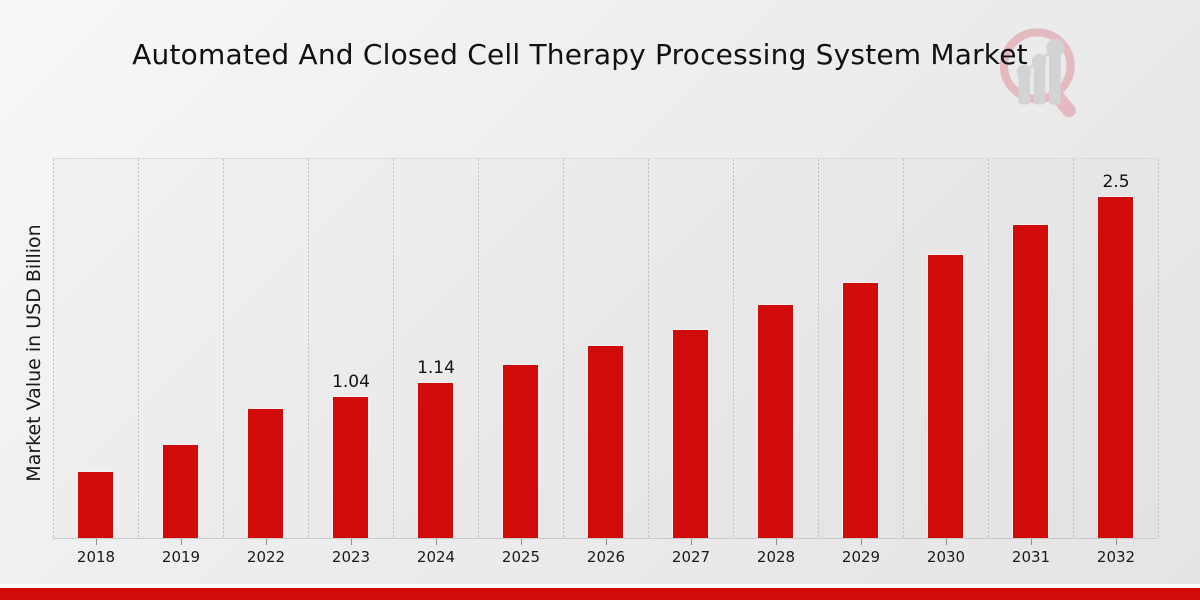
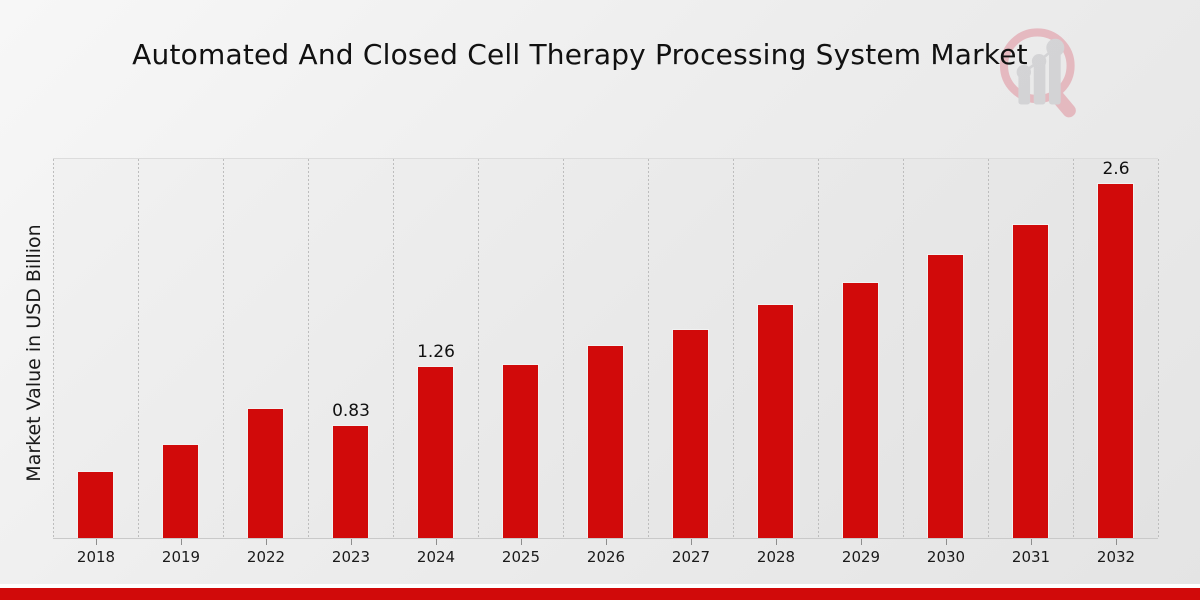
2023: 1.04 -> 0.83
2024: 1.14 -> 1.26
2032: 2.5 -> 2.6
